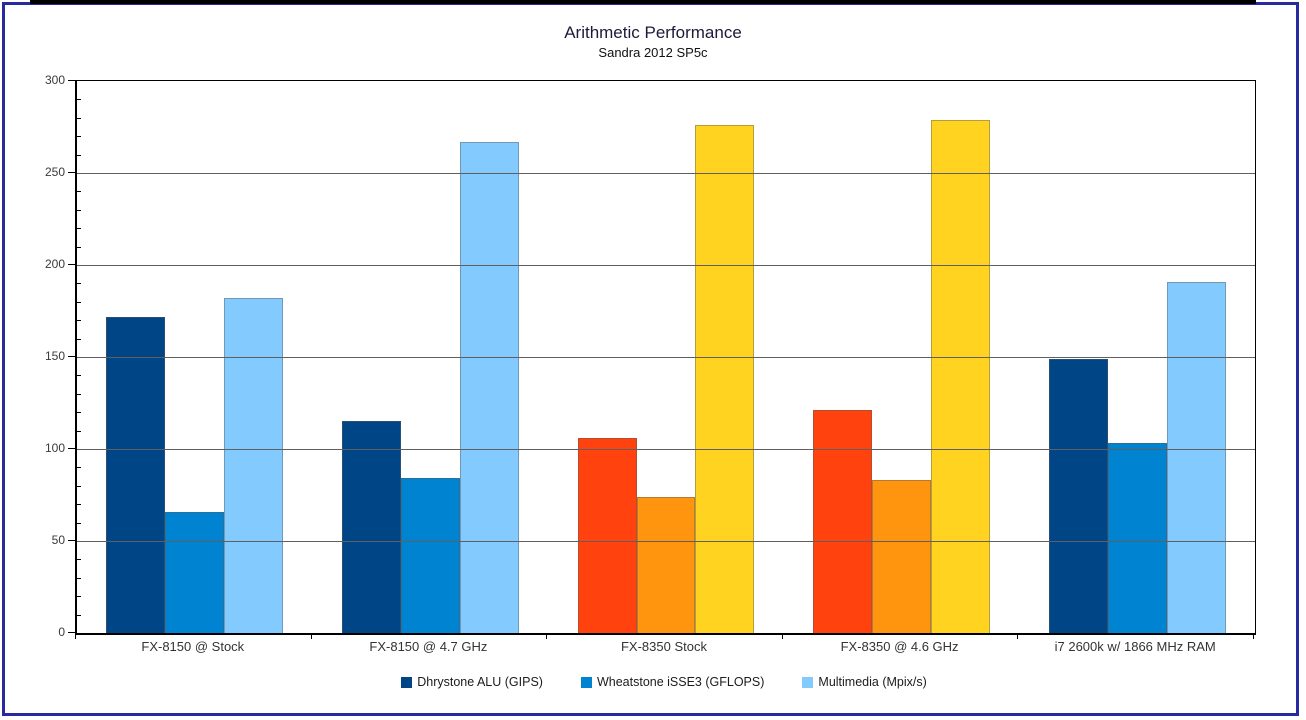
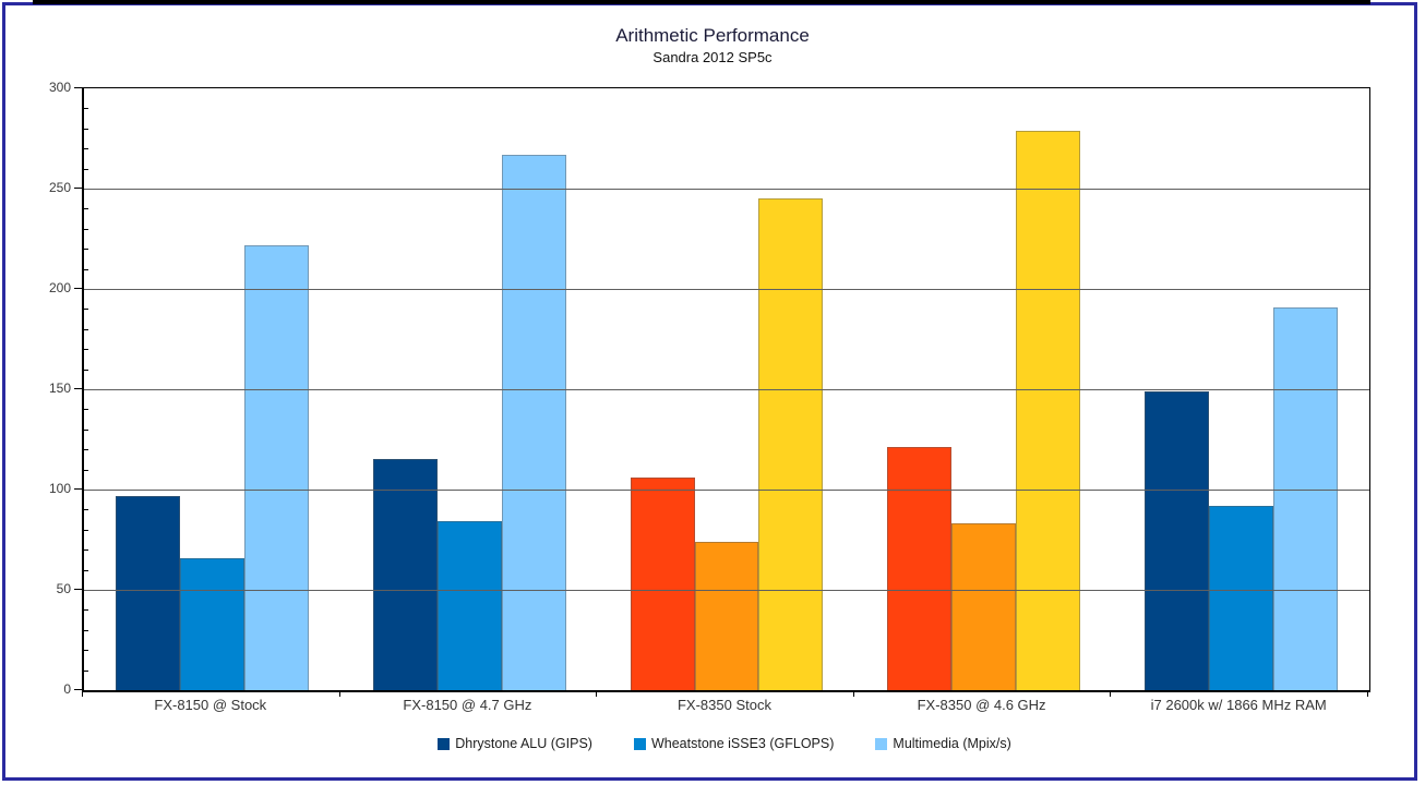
Dhrystone ALU (GIPS)/FX-8150 @ Stock: 172 -> 97
Multimedia (Mpix/s)/FX-8150 @ Stock: 182 -> 222
Multimedia (Mpix/s)/FX-8350 Stock: 276 -> 245
Wheatstone iSSE3 (GFLOPS)/i7 2600k w/ 1866 MHz RAM: 103 -> 92
